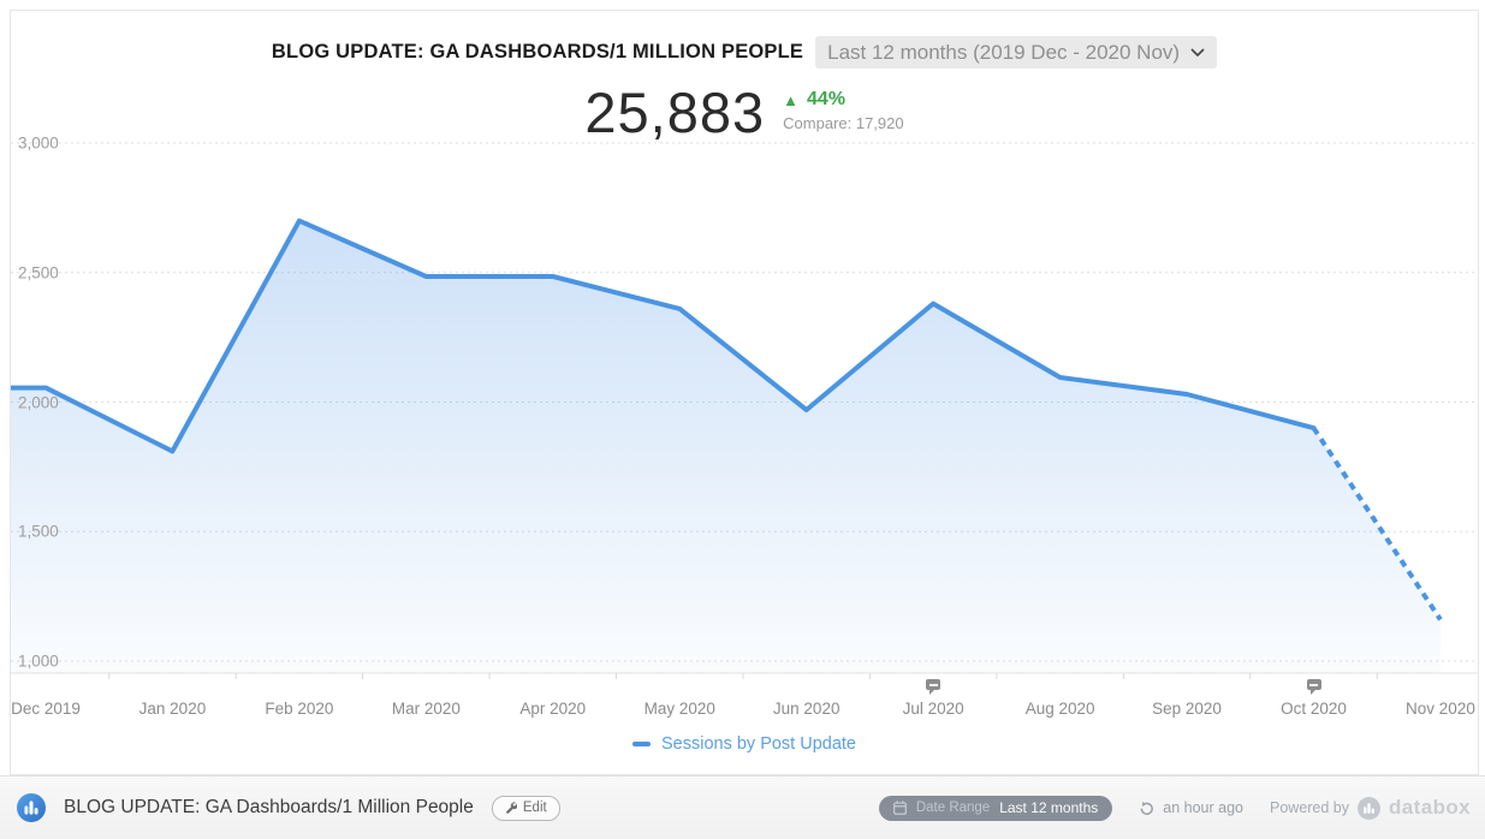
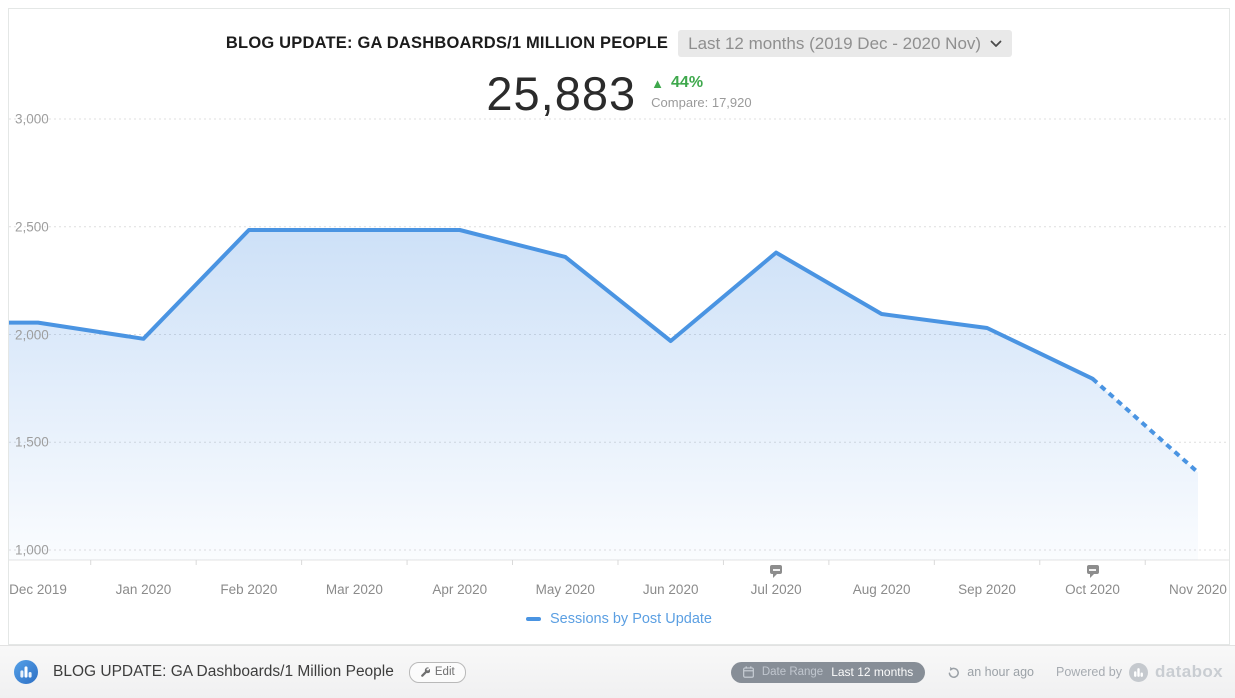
Jan 2020: 1810 -> 1980
Feb 2020: 2700 -> 2480
Oct 2020: 1900 -> 1800
Nov 2020: 1160 -> 1360
